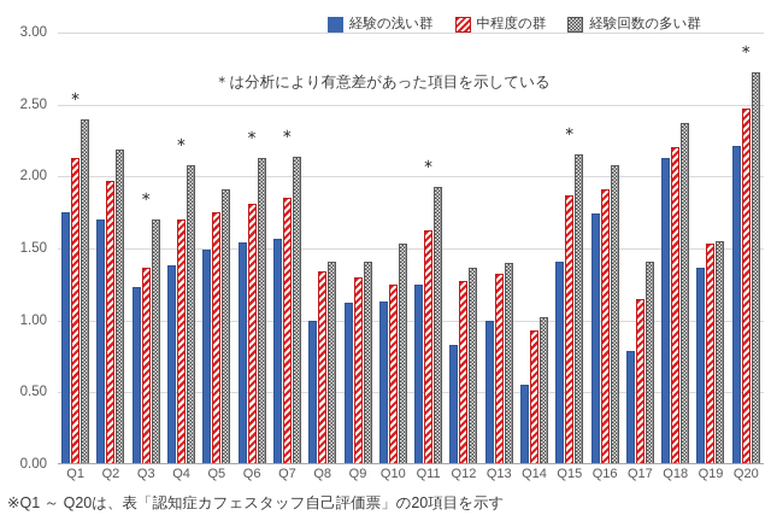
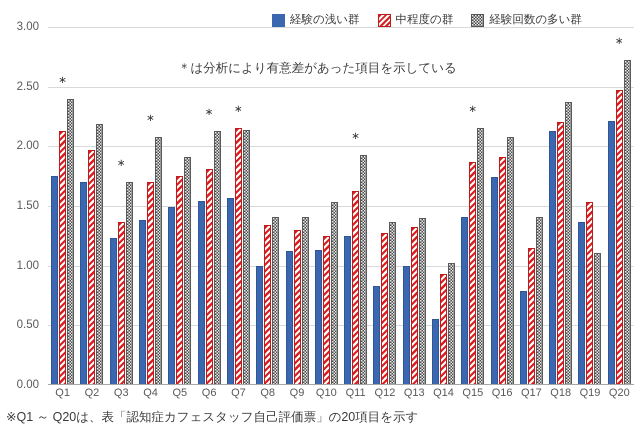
中程度の群/Q7: 1.85 -> 2.15
経験回数の多い群/Q19: 1.55 -> 1.11
